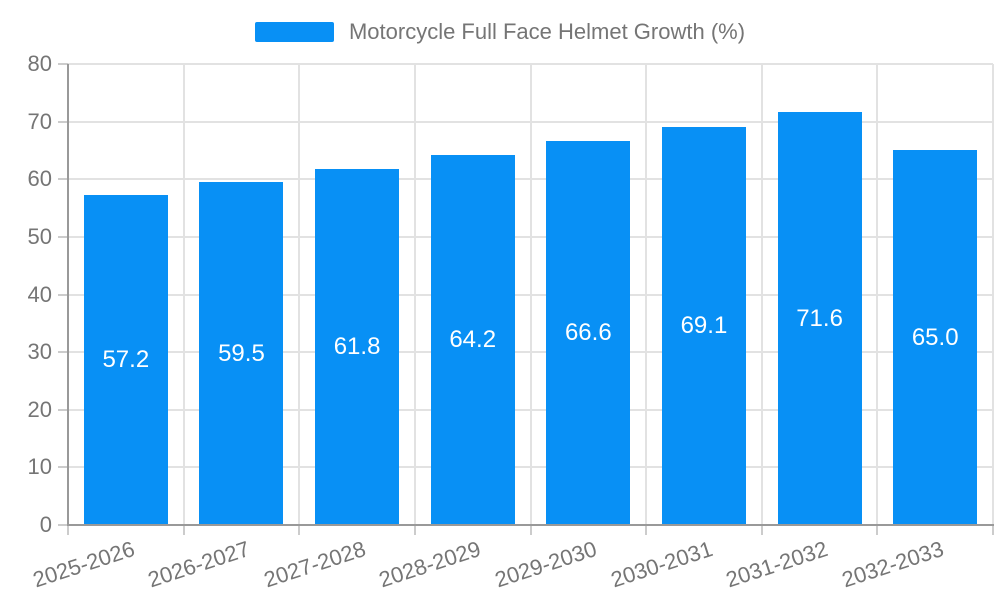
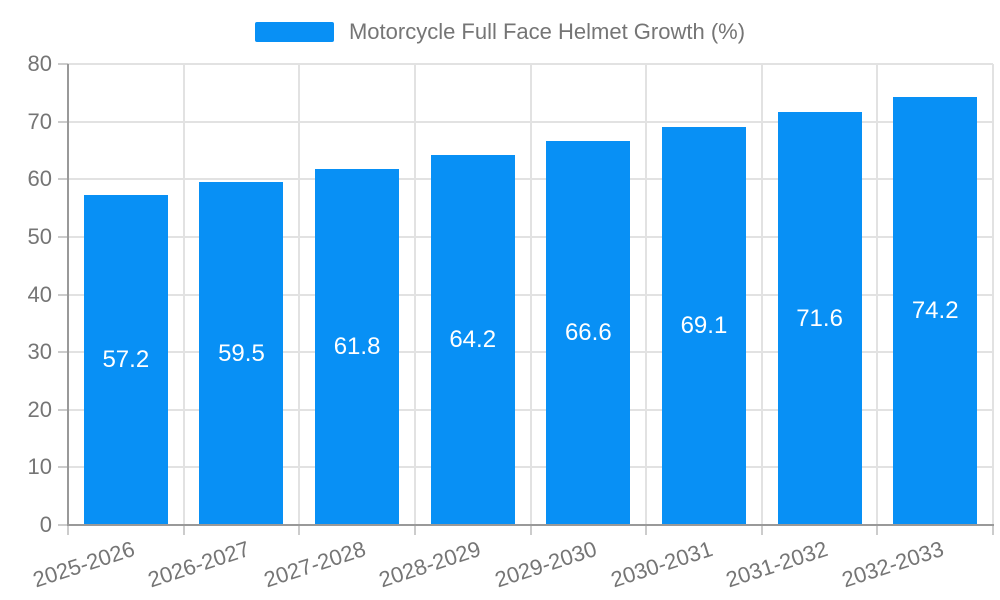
2032-2033: 65.0 -> 74.2
